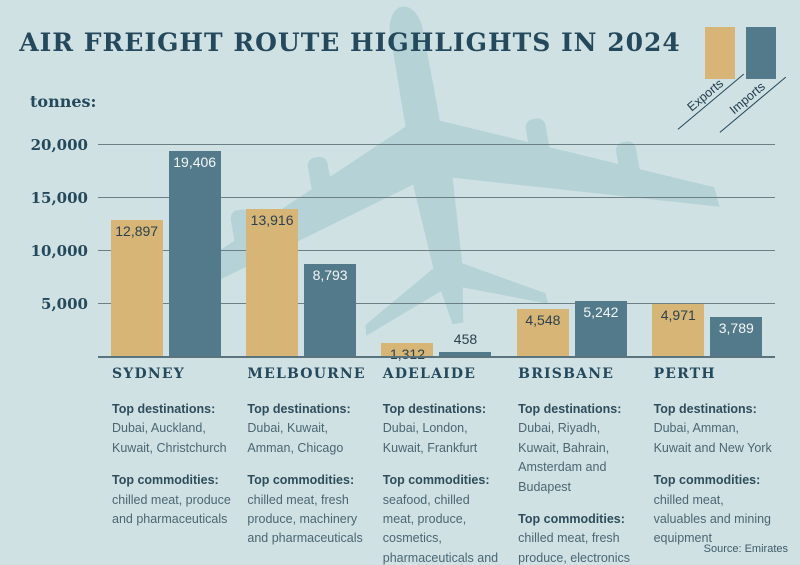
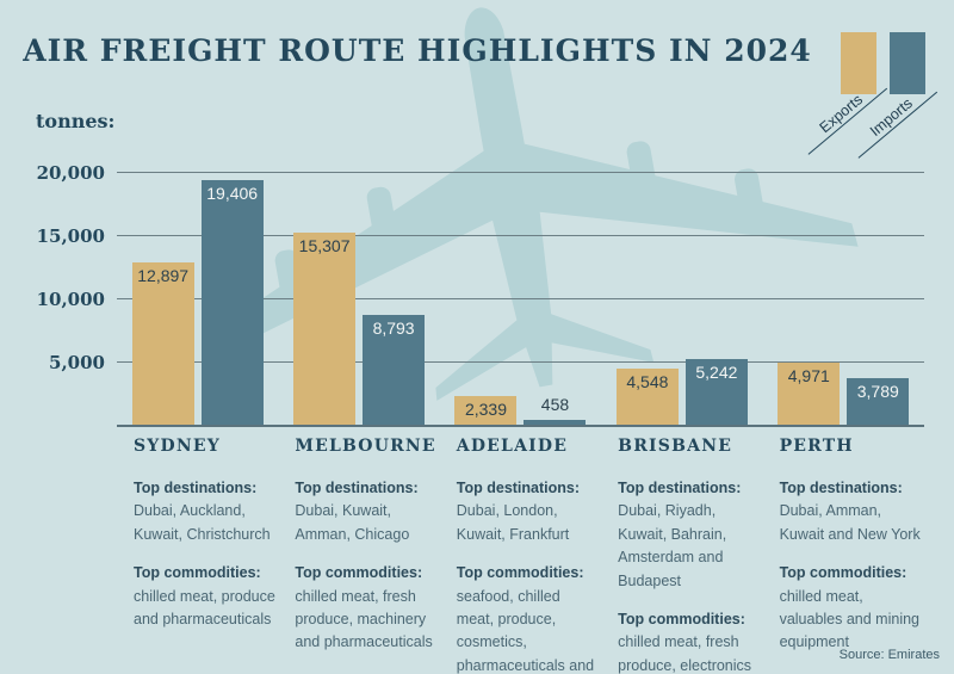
Exports/MELBOURNE: 13,916 -> 15,307
Exports/ADELAIDE: 1,312 -> 2,339
